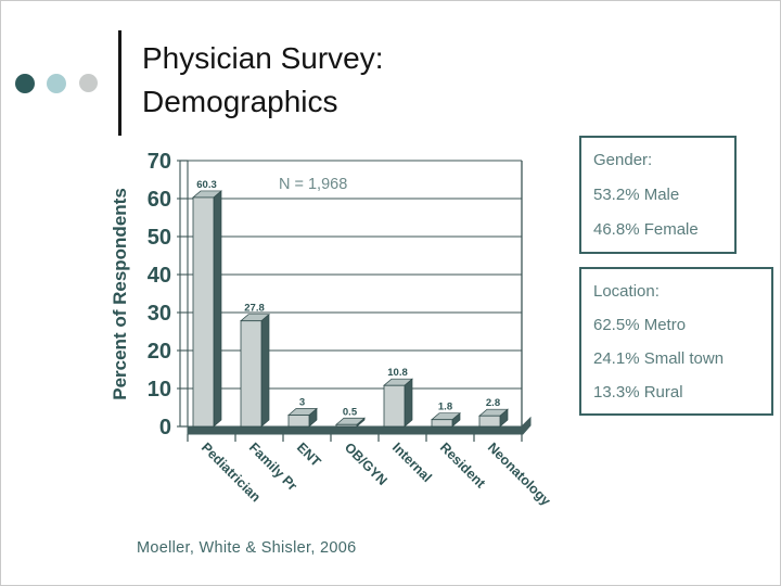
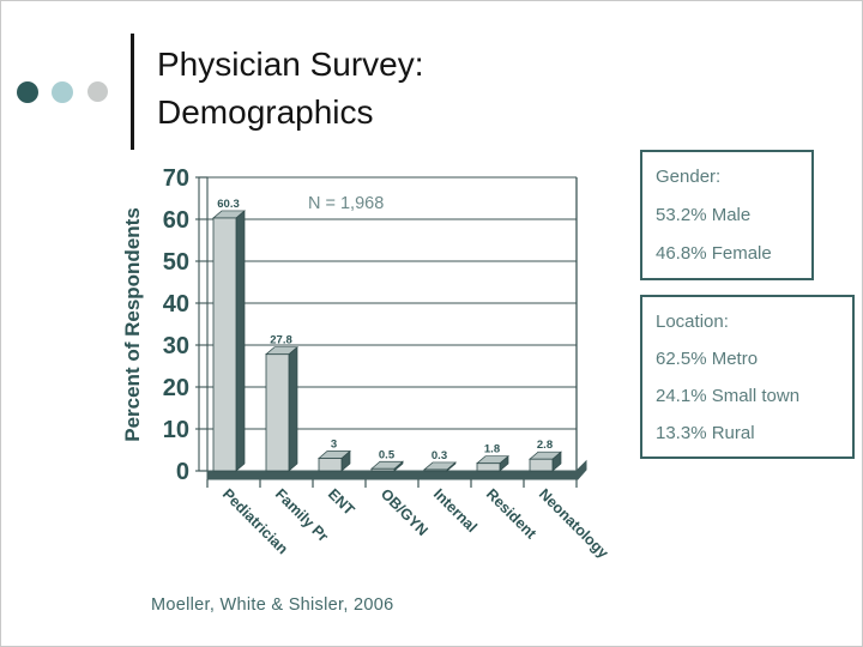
Internal: 10.8 -> 0.3
